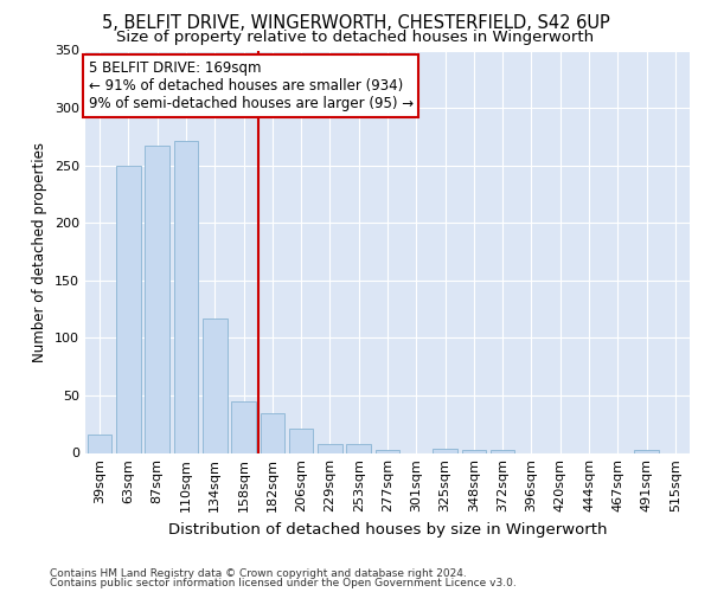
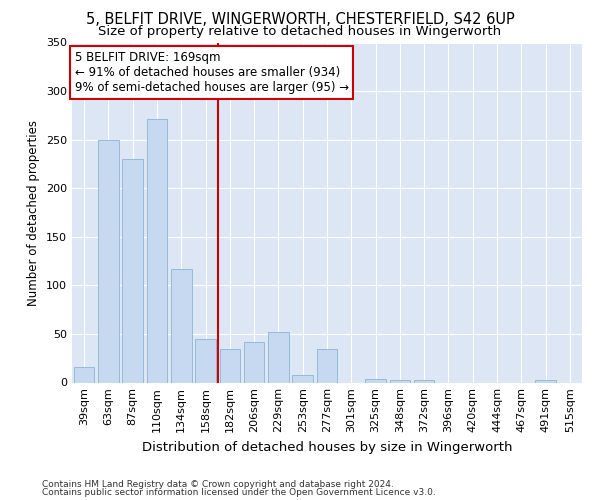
87sqm: 267 -> 230
206sqm: 21 -> 42
229sqm: 8 -> 52
277sqm: 3 -> 34
